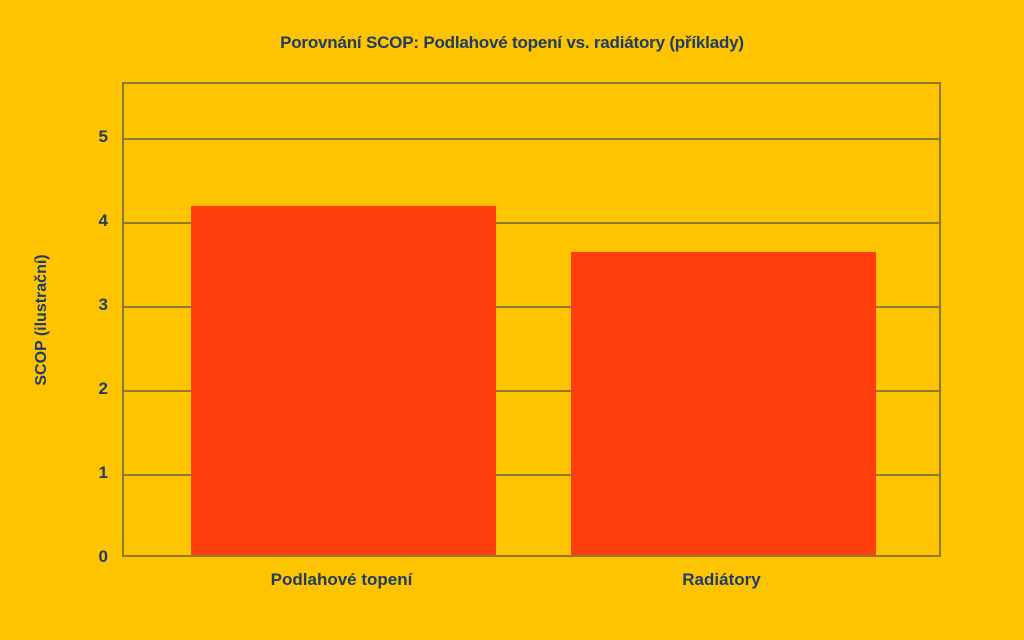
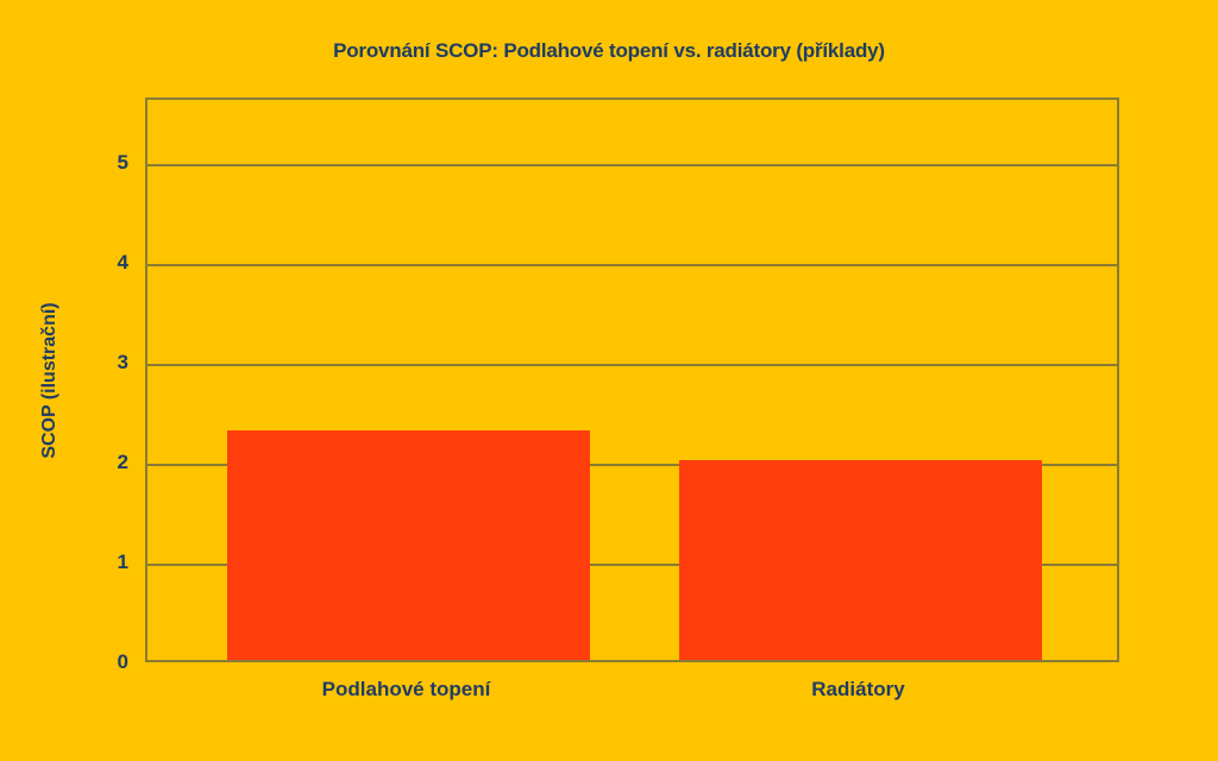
Podlahové topení: 4.2 -> 2.3
Radiátory: 3.6 -> 2.0
